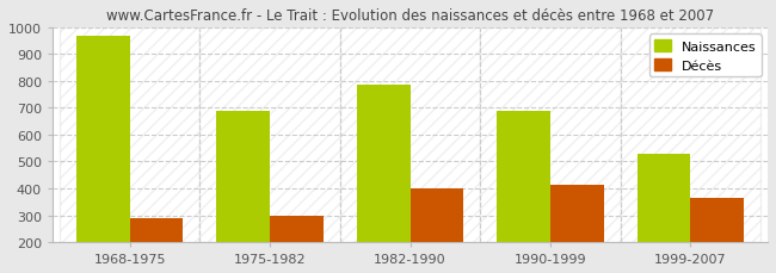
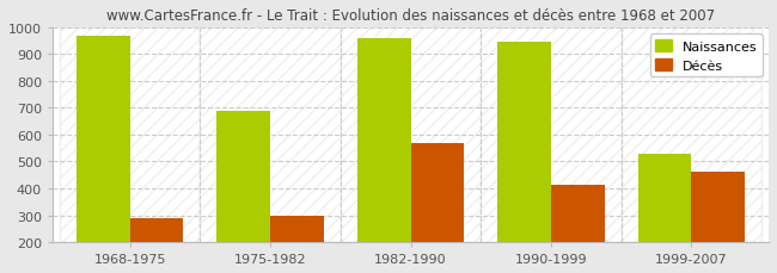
Naissances/1982-1990: 785 -> 960
Décès/1982-1990: 400 -> 570
Naissances/1990-1999: 690 -> 945
Décès/1999-2007: 365 -> 460
